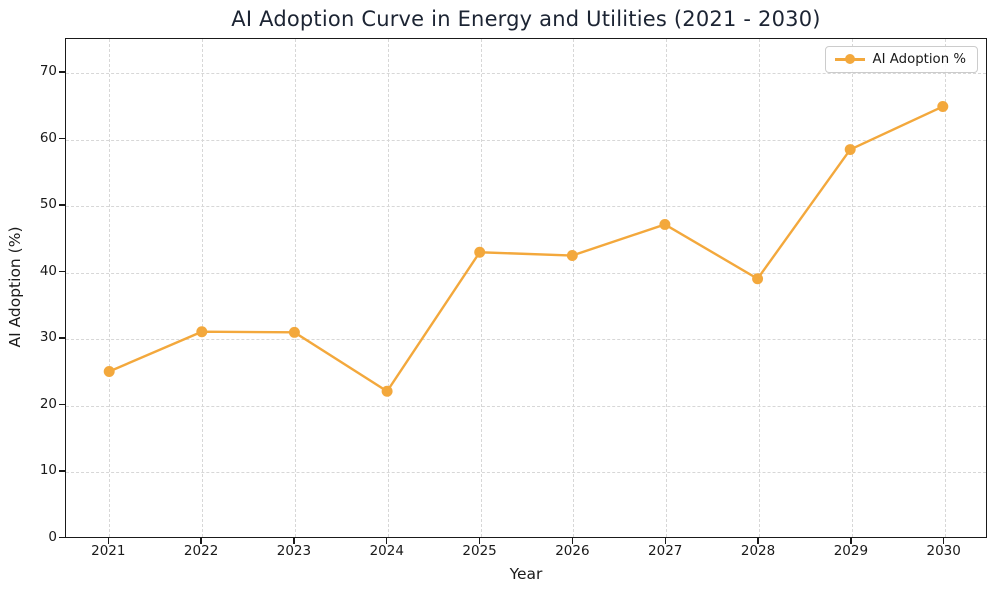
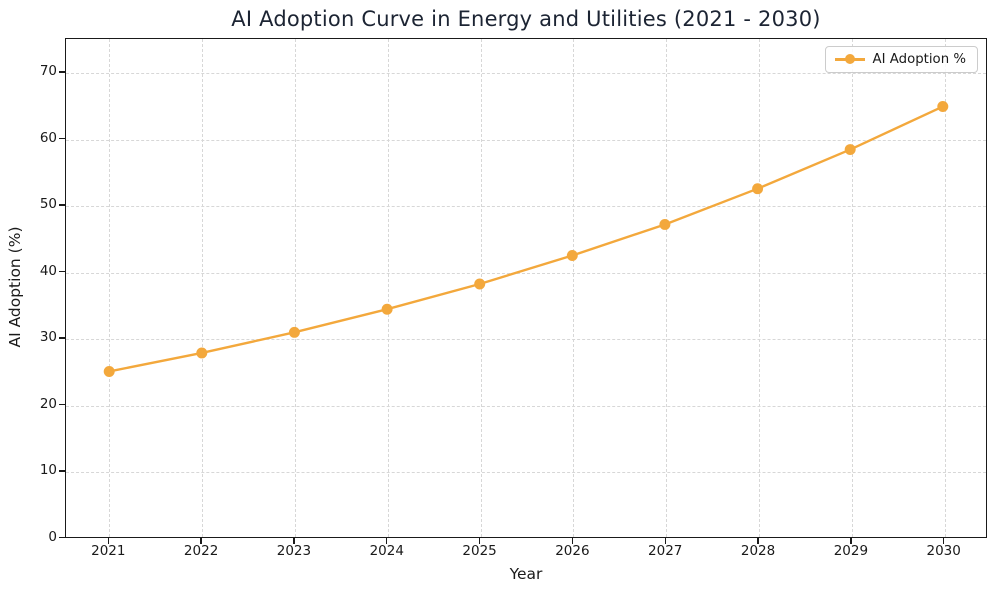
2022: 31 -> 28
2024: 22 -> 34
2025: 43 -> 38
2028: 39 -> 53
